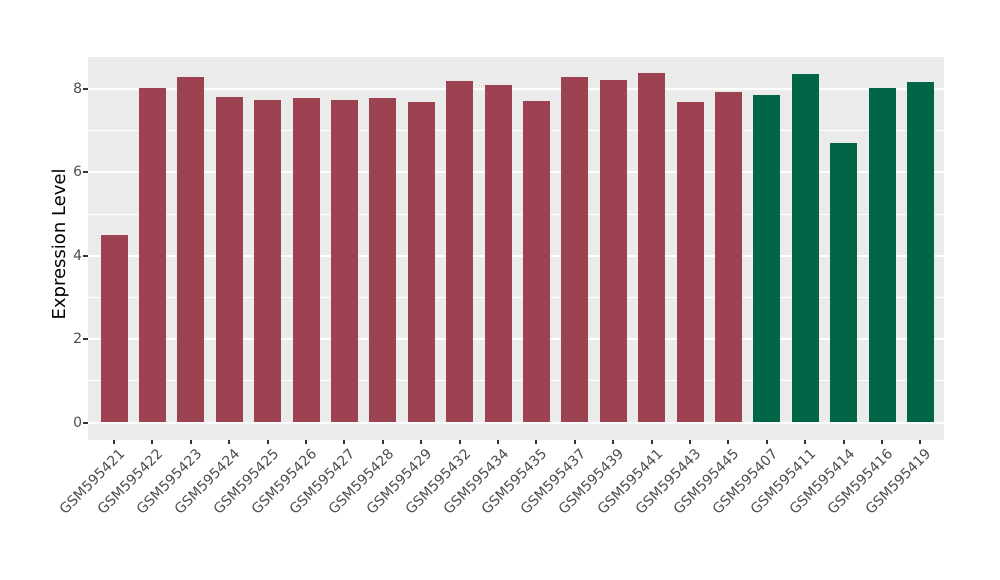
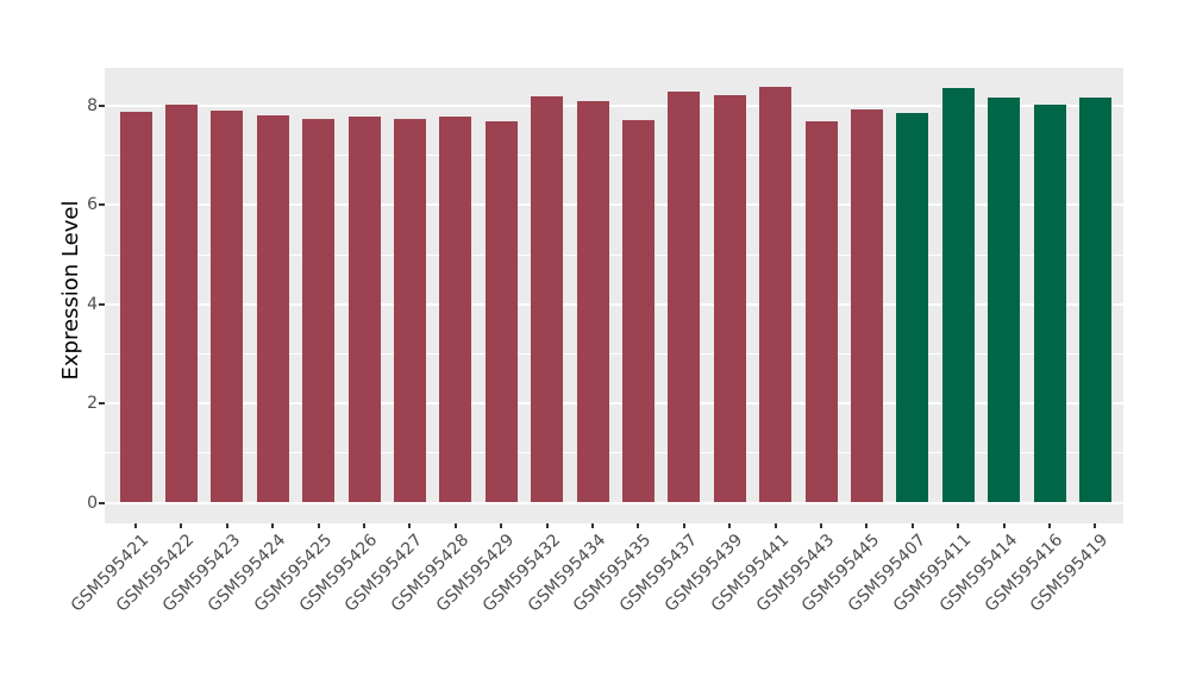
GSM595421: 4.5 -> 7.9
GSM595423: 8.3 -> 7.9
GSM595414: 6.7 -> 8.2
